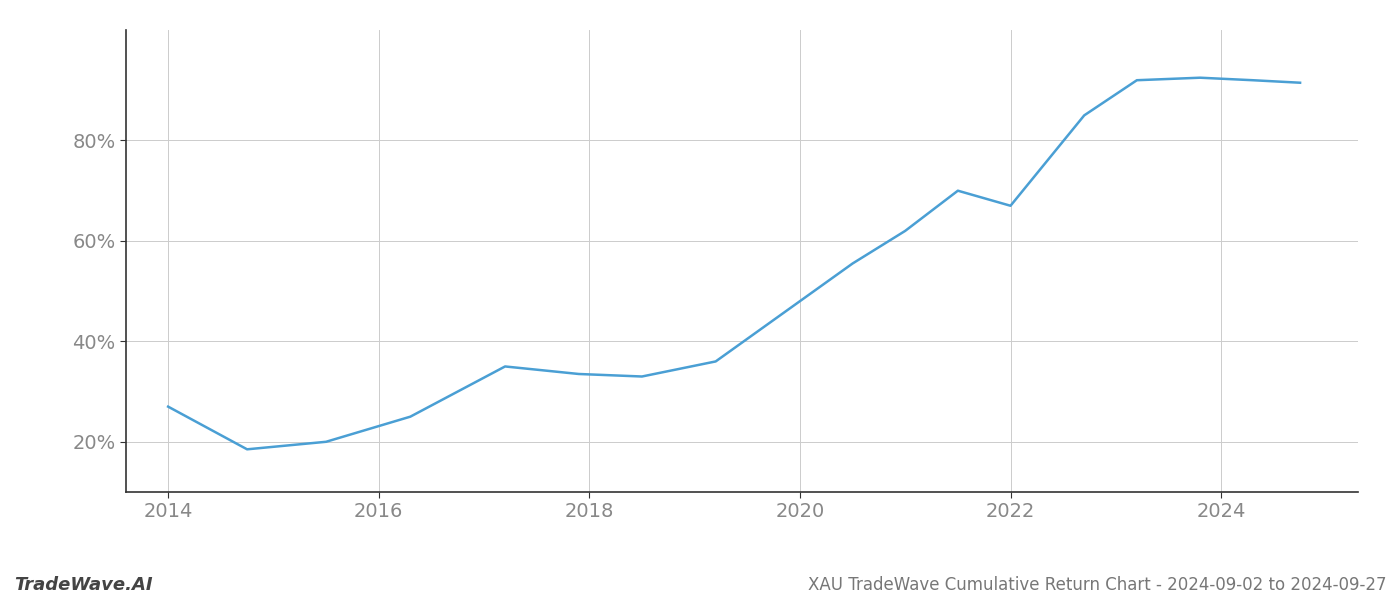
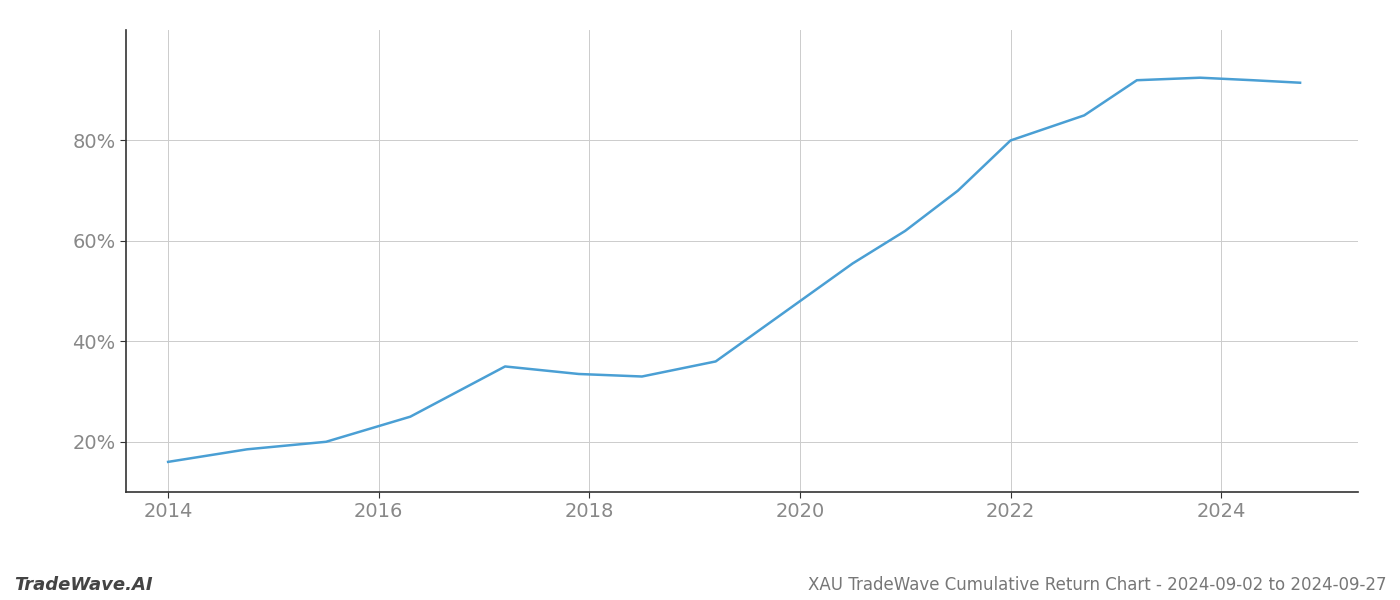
2014: 27.0% -> 16.0%
2022: 67.0% -> 80.0%
